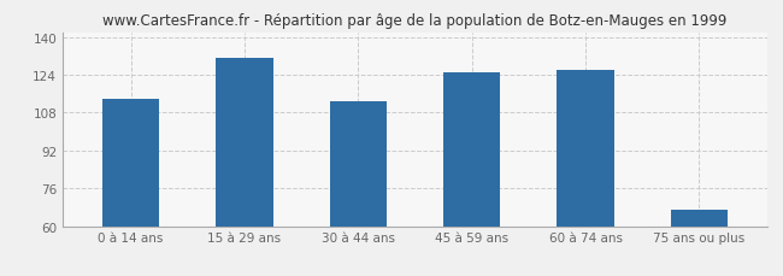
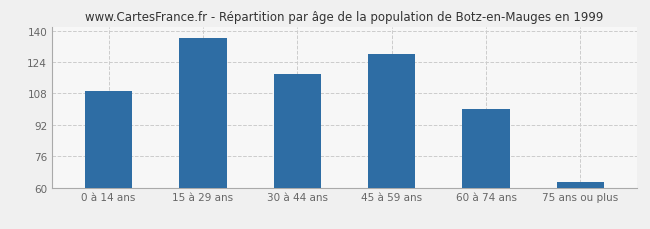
0 à 14 ans: 114 -> 109
15 à 29 ans: 131 -> 136
30 à 44 ans: 113 -> 118
45 à 59 ans: 125 -> 128
60 à 74 ans: 126 -> 100
75 ans ou plus: 67 -> 63
